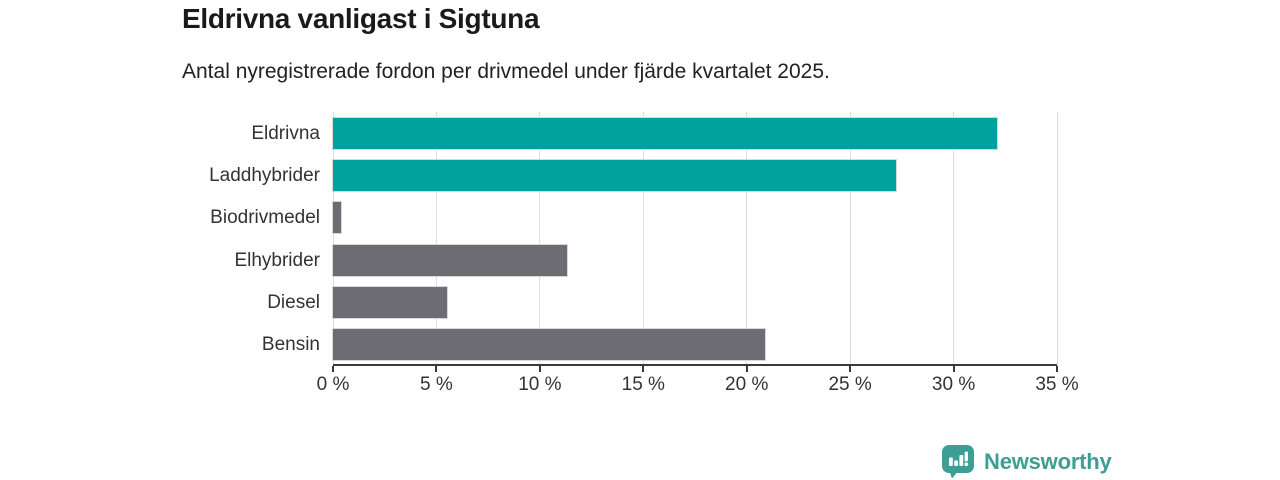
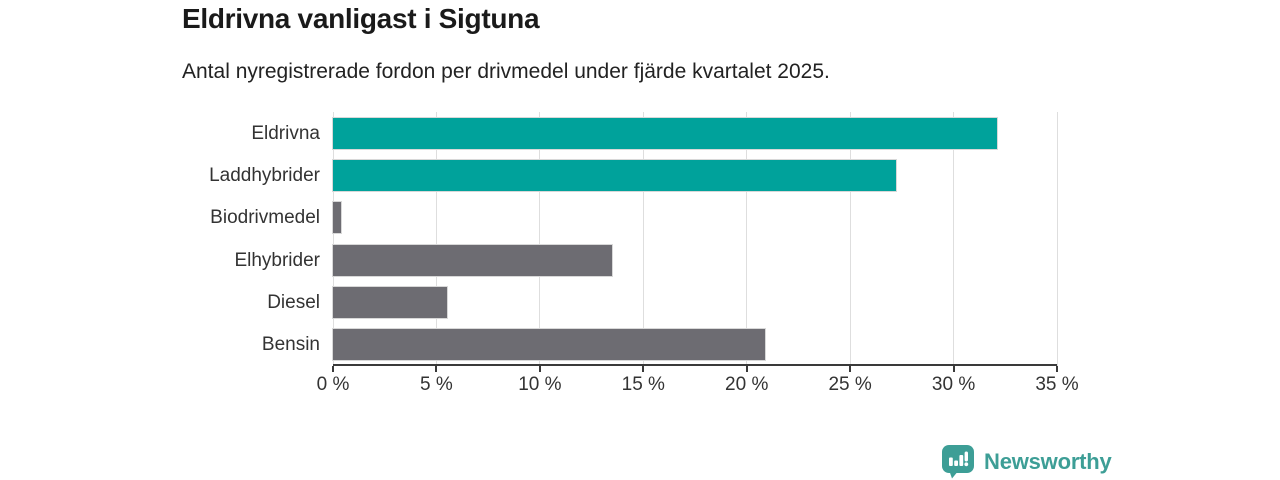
Elhybrider: 11.3% -> 13.5%
